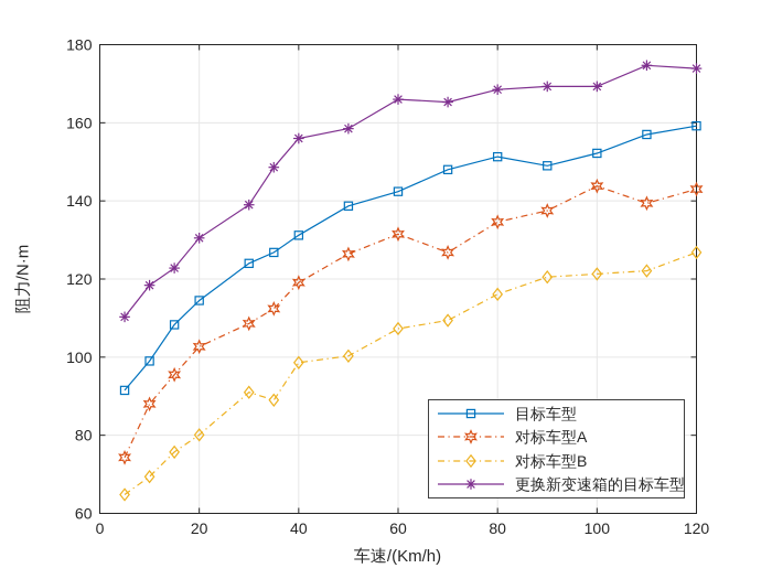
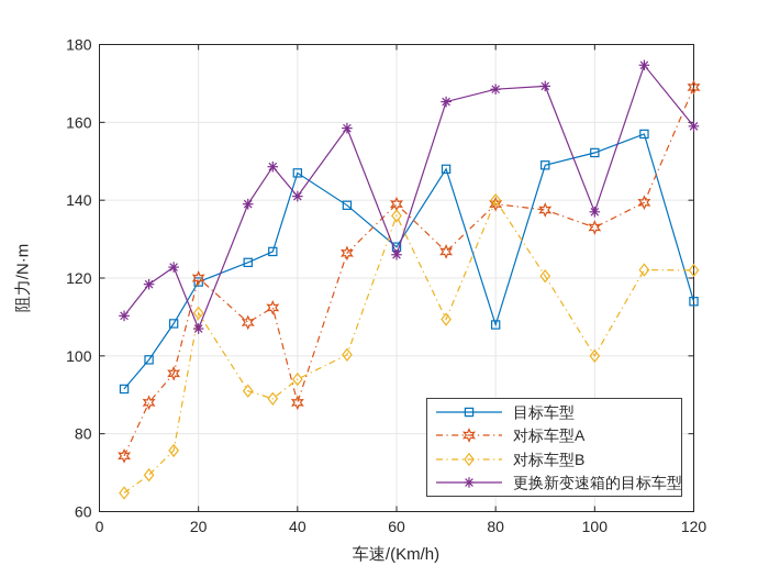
目标车型/20: 114 -> 119
对标车型A/20: 103 -> 120
对标车型B/20: 80 -> 111
更换新变速箱的目标车型/20: 130 -> 107
目标车型/40: 131 -> 147
对标车型A/40: 119 -> 88
对标车型B/40: 99 -> 94
更换新变速箱的目标车型/40: 156 -> 141
目标车型/60: 142 -> 128
对标车型A/60: 132 -> 139
对标车型B/60: 107 -> 136
更换新变速箱的目标车型/60: 166 -> 126
目标车型/80: 151 -> 108
对标车型A/80: 135 -> 139
对标车型B/80: 116 -> 140
对标车型A/100: 144 -> 133
对标车型B/100: 121 -> 100
更换新变速箱的目标车型/100: 169 -> 137
目标车型/120: 159 -> 114
对标车型A/120: 143 -> 169
对标车型B/120: 127 -> 122
更换新变速箱的目标车型/120: 174 -> 159
